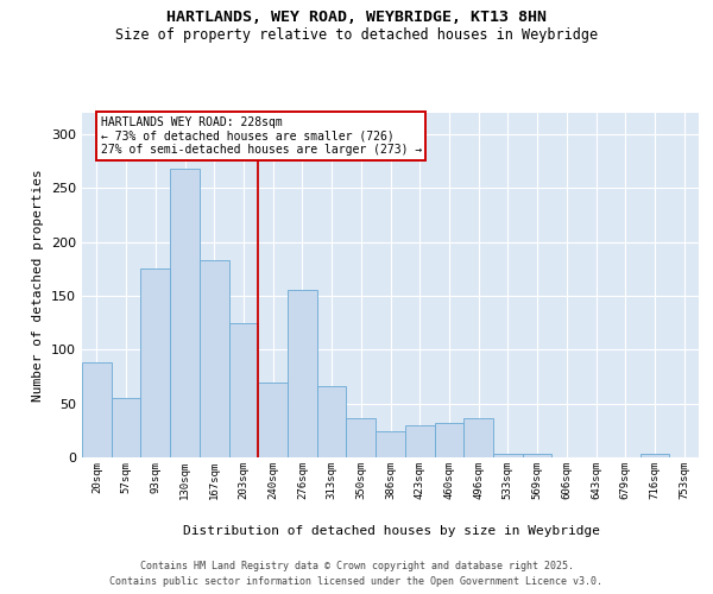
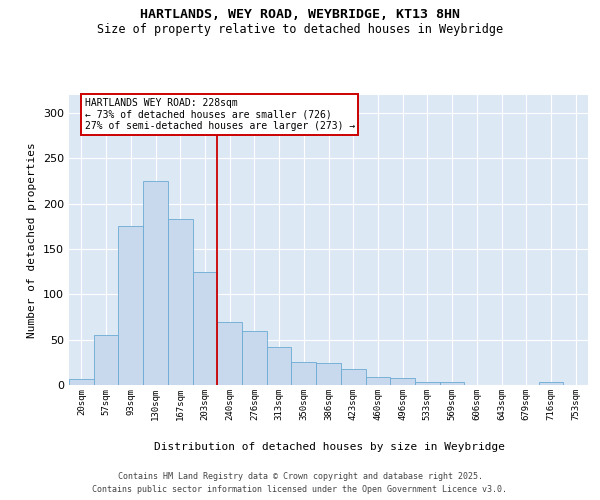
20sqm: 88 -> 7
130sqm: 268 -> 225
276sqm: 156 -> 60
313sqm: 66 -> 42
350sqm: 36 -> 25
423sqm: 30 -> 18
460sqm: 32 -> 9
496sqm: 36 -> 8
